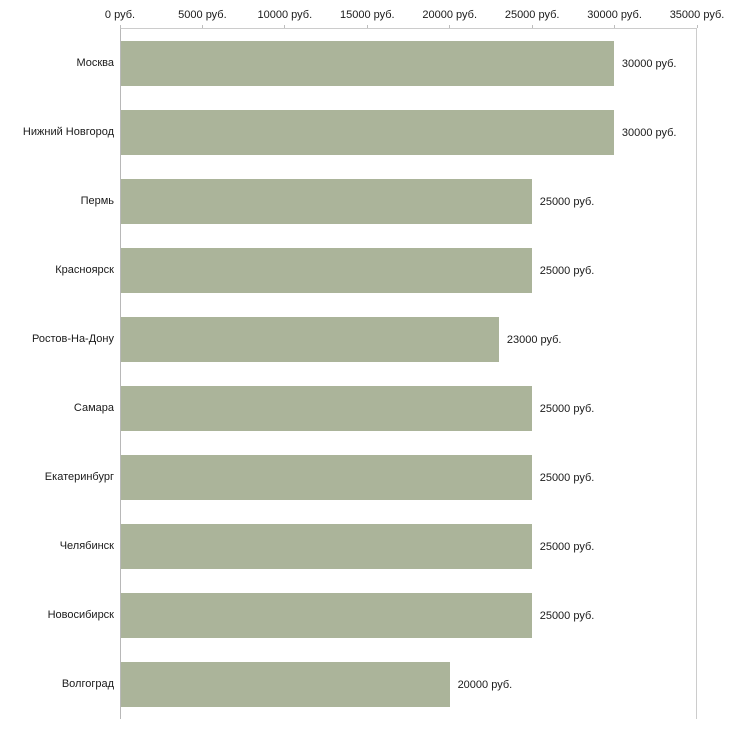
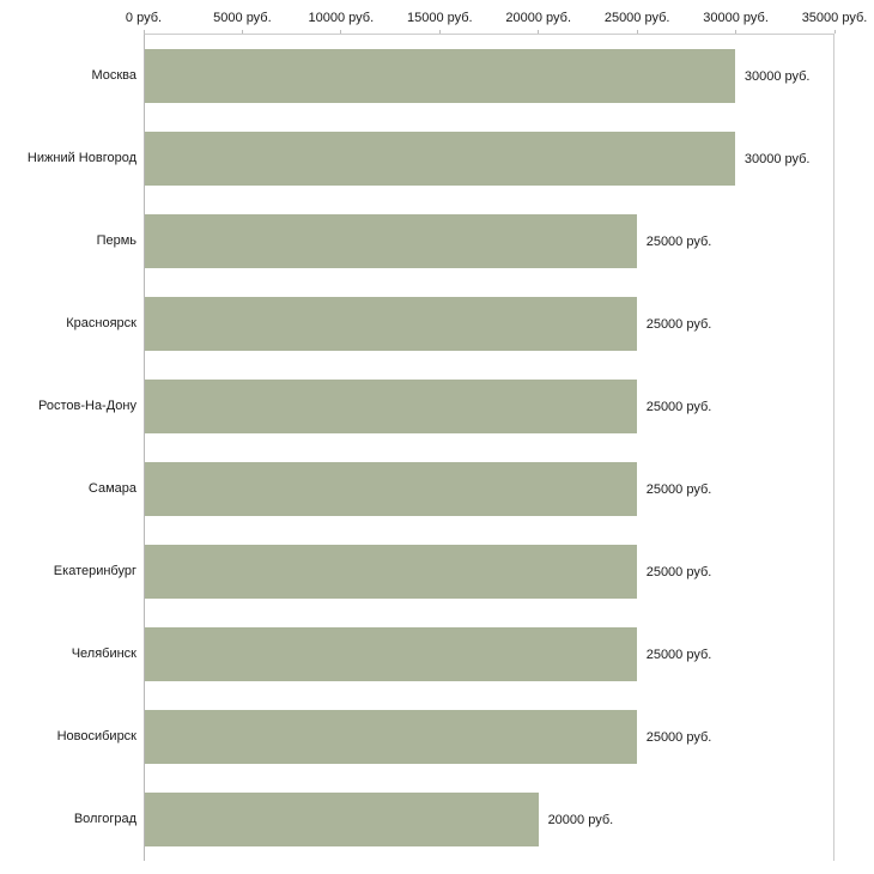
Ростов-На-Дону: 23000 -> 25000
